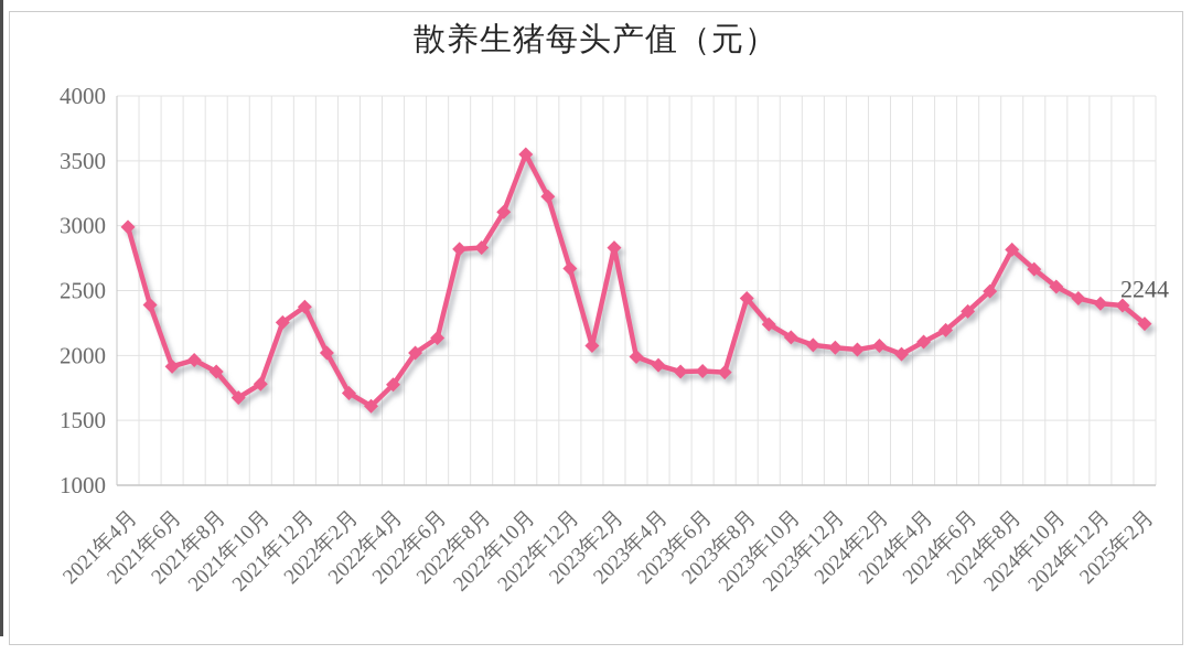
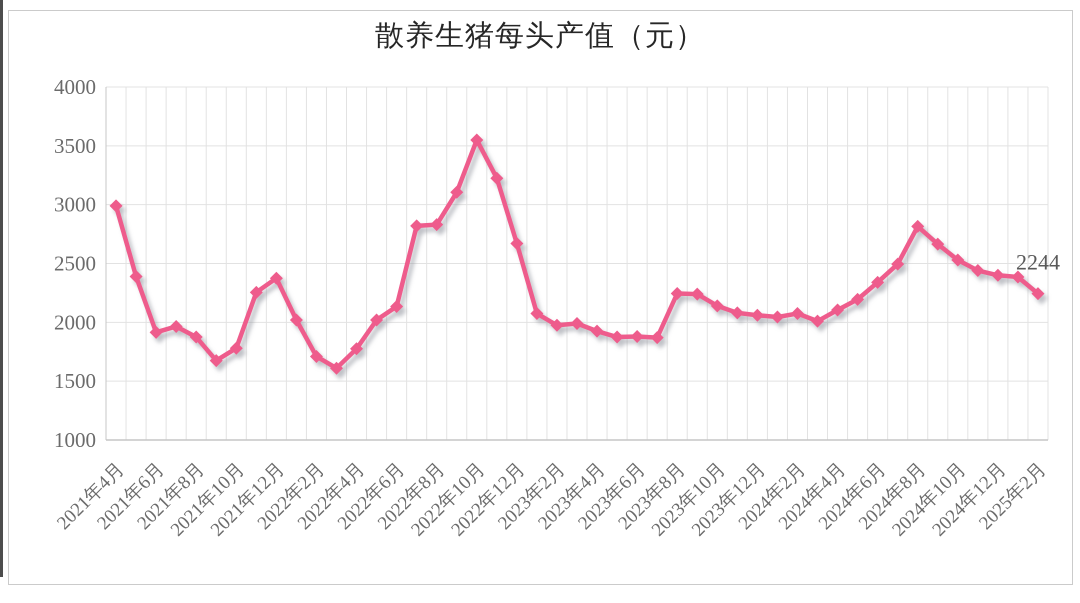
2023年2月: 2830 -> 1980
2023年8月: 2440 -> 2240
